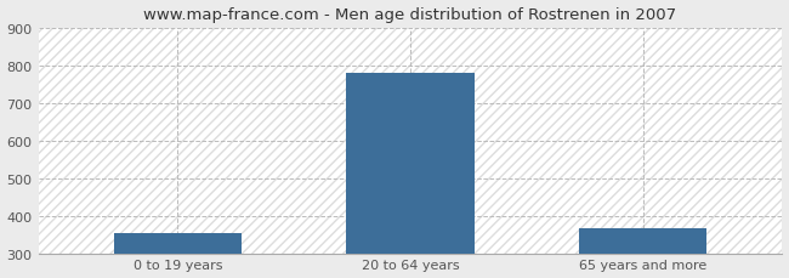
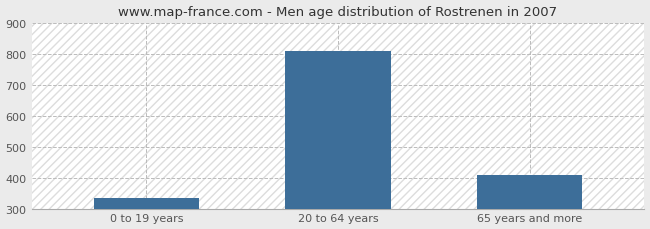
0 to 19 years: 355 -> 335
20 to 64 years: 780 -> 808
65 years and more: 365 -> 410
